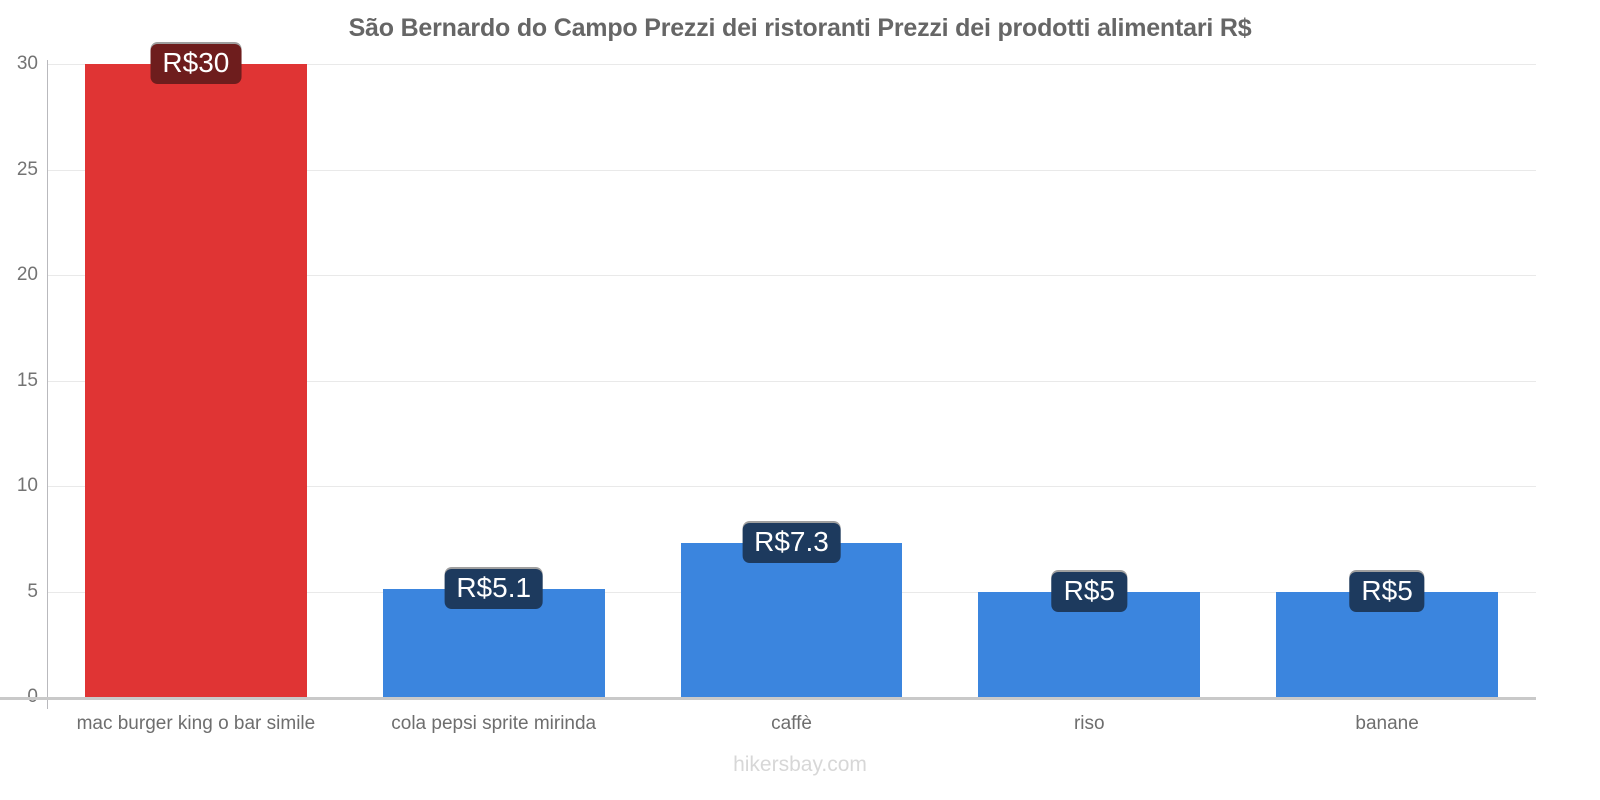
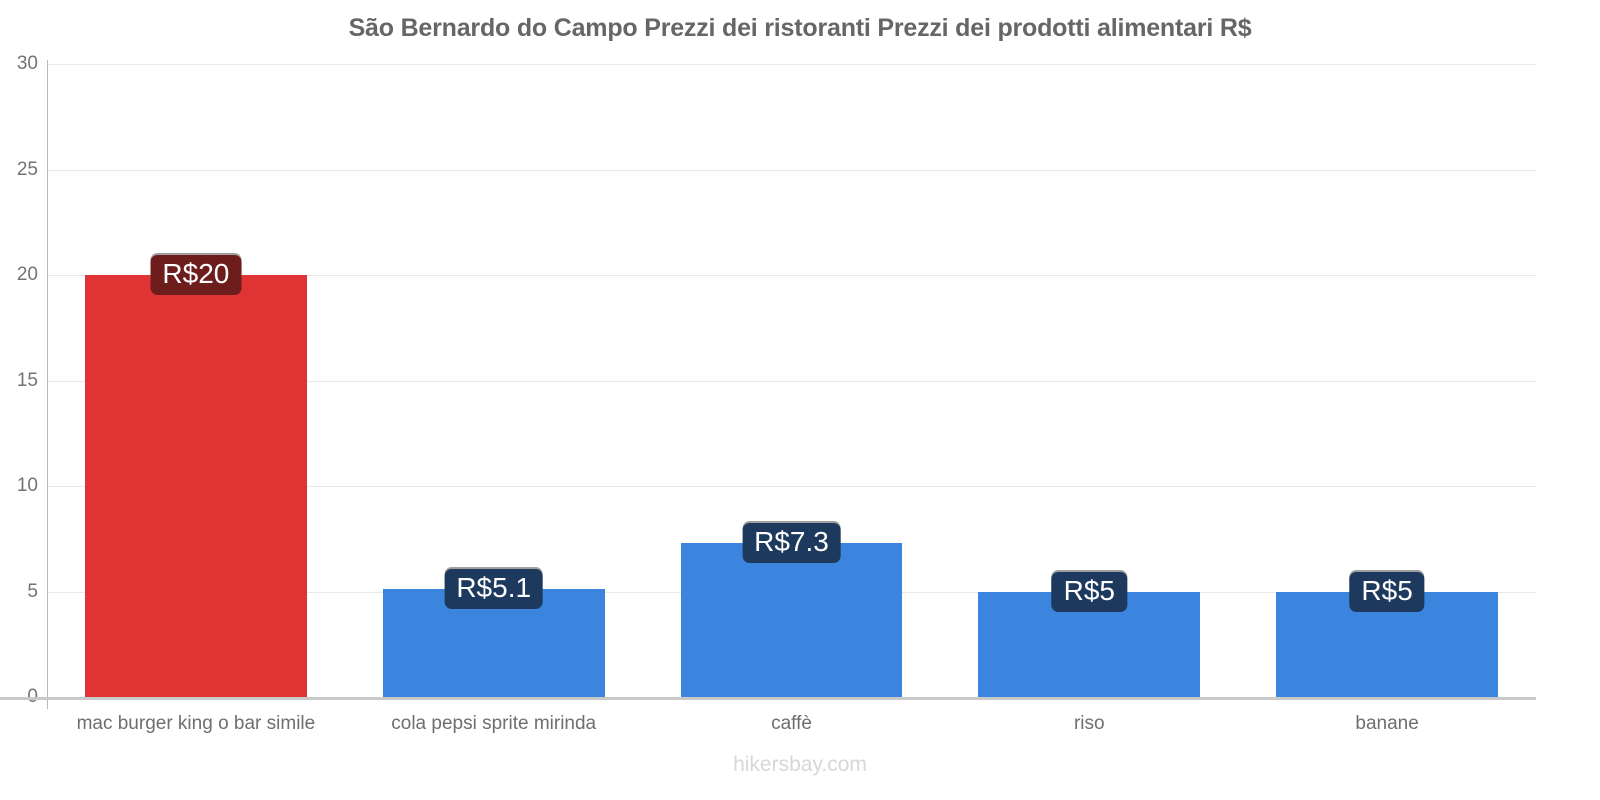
mac burger king o bar simile: 30 -> 20
